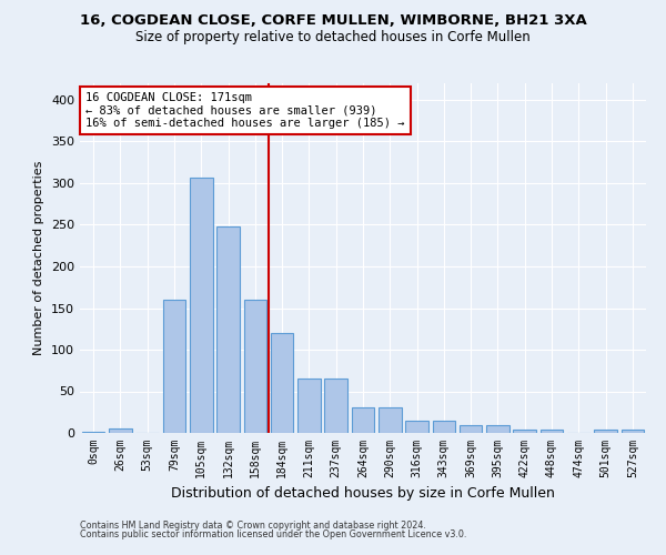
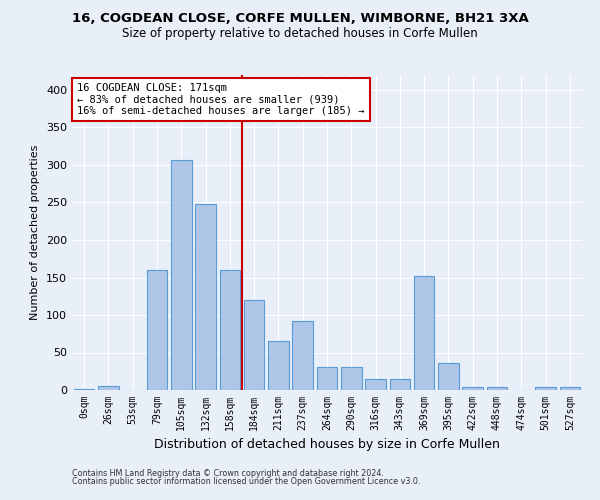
237sqm: 65 -> 92
369sqm: 9 -> 152
395sqm: 9 -> 36
